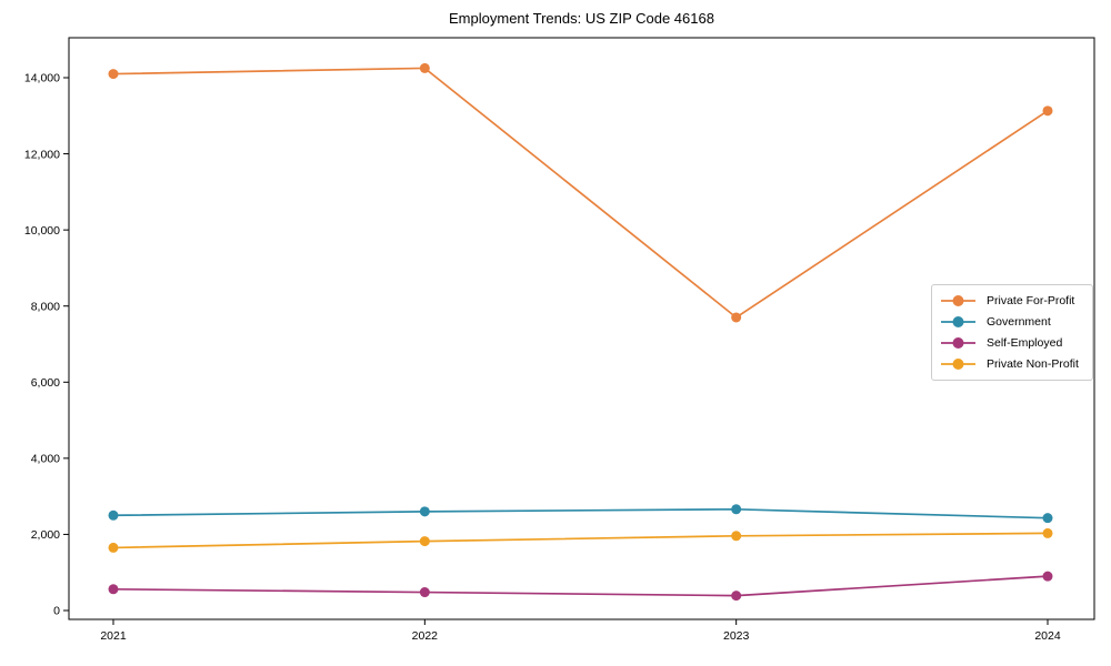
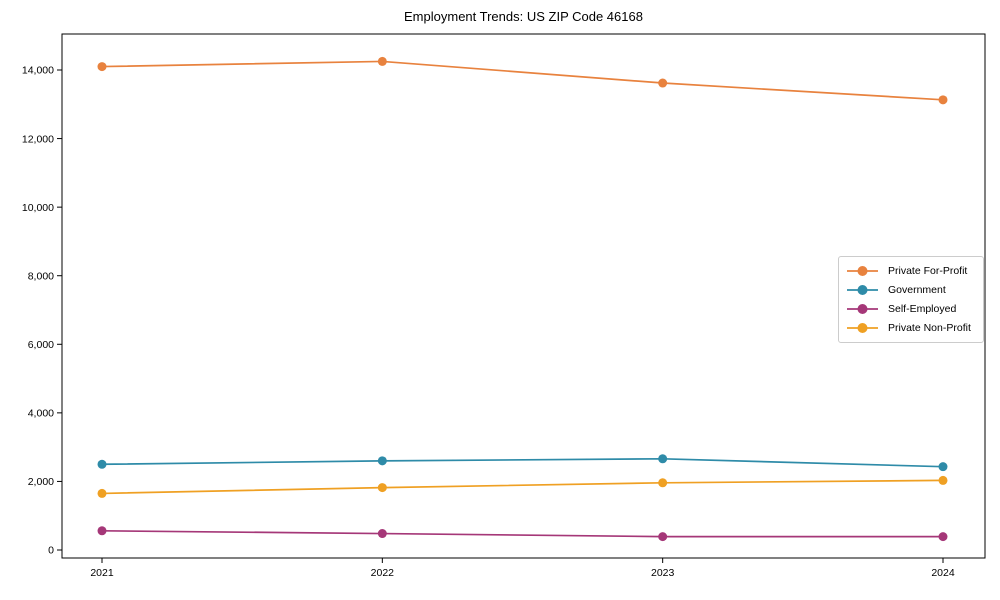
Private For-Profit/2023: 7700 -> 13600
Self-Employed/2024: 900 -> 400
